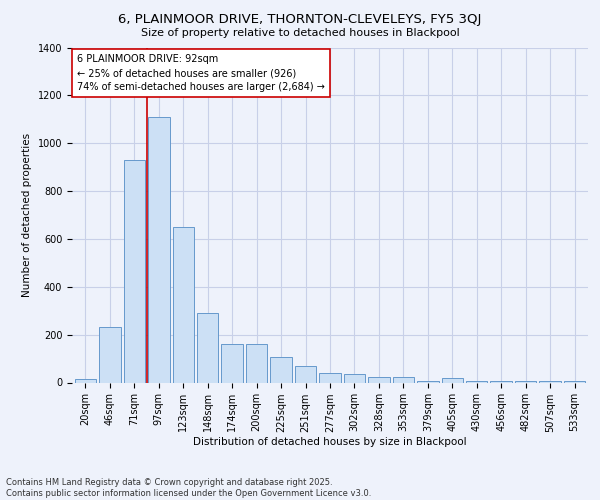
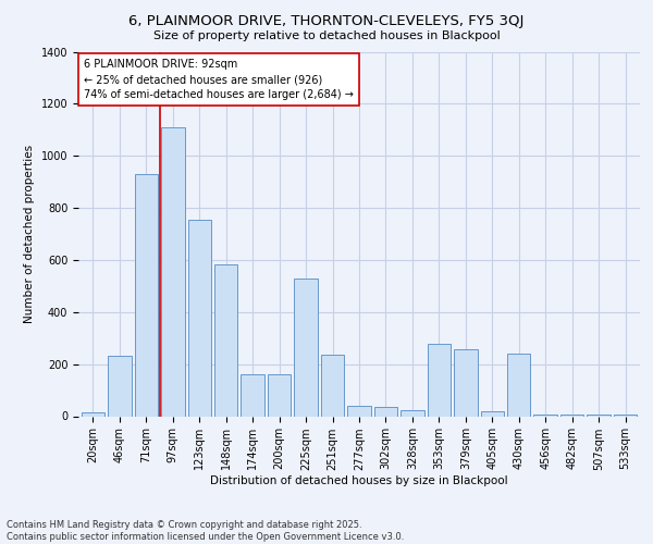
123sqm: 650 -> 755
148sqm: 290 -> 585
225sqm: 105 -> 530
251sqm: 70 -> 235
353sqm: 22 -> 280
379sqm: 5 -> 255
430sqm: 5 -> 240
